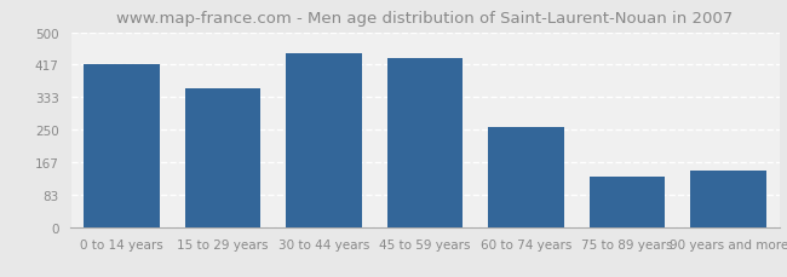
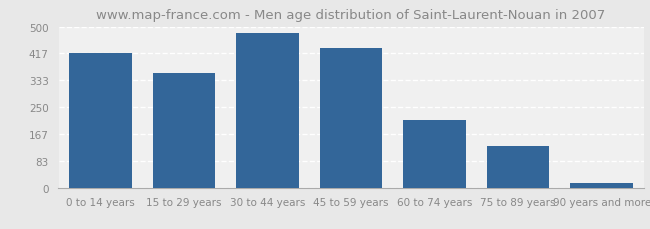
30 to 44 years: 445 -> 480
60 to 74 years: 255 -> 210
90 years and more: 145 -> 15
